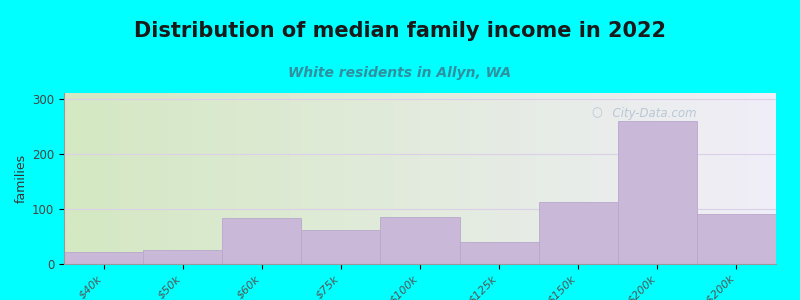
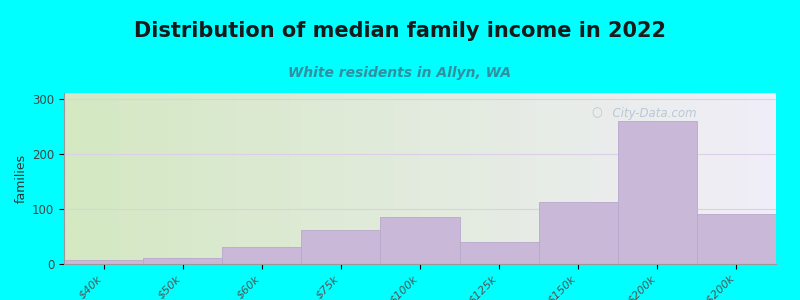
$40k: 22 -> 8
$50k: 26 -> 10
$60k: 84 -> 30
